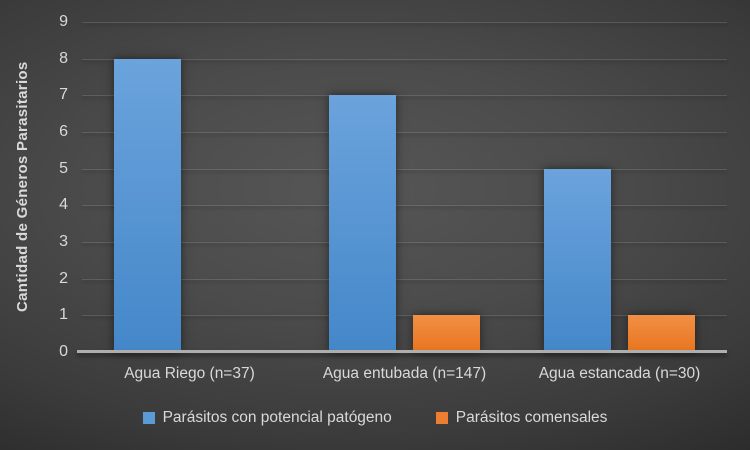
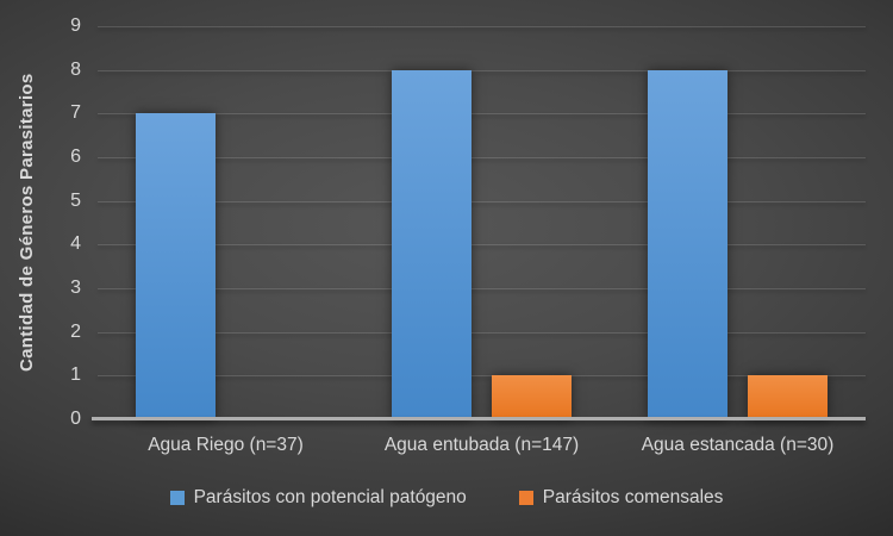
Parásitos con potencial patógeno/Agua Riego (n=37): 8 -> 7
Parásitos con potencial patógeno/Agua entubada (n=147): 7 -> 8
Parásitos con potencial patógeno/Agua estancada (n=30): 5 -> 8
